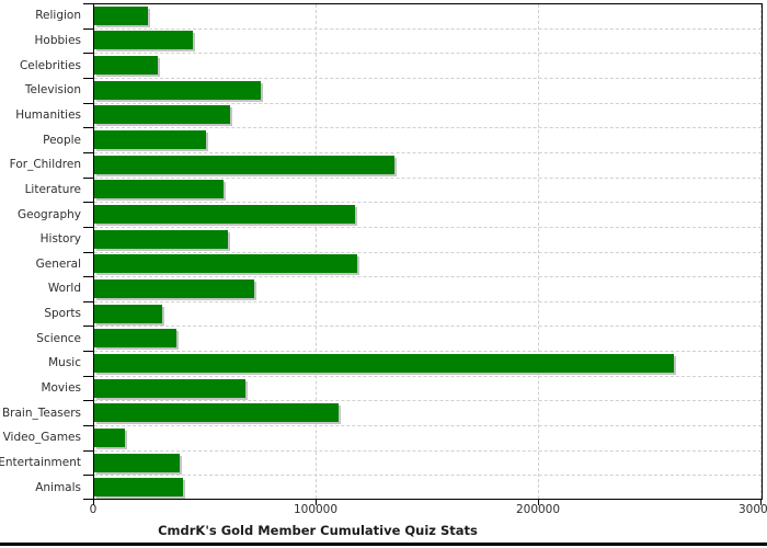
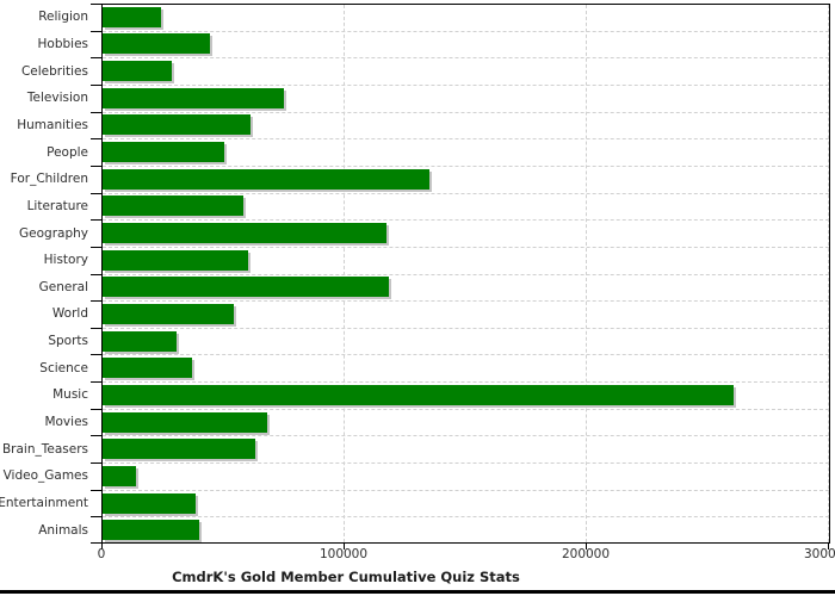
World: 72000 -> 54000
Brain_Teasers: 110000 -> 63000
